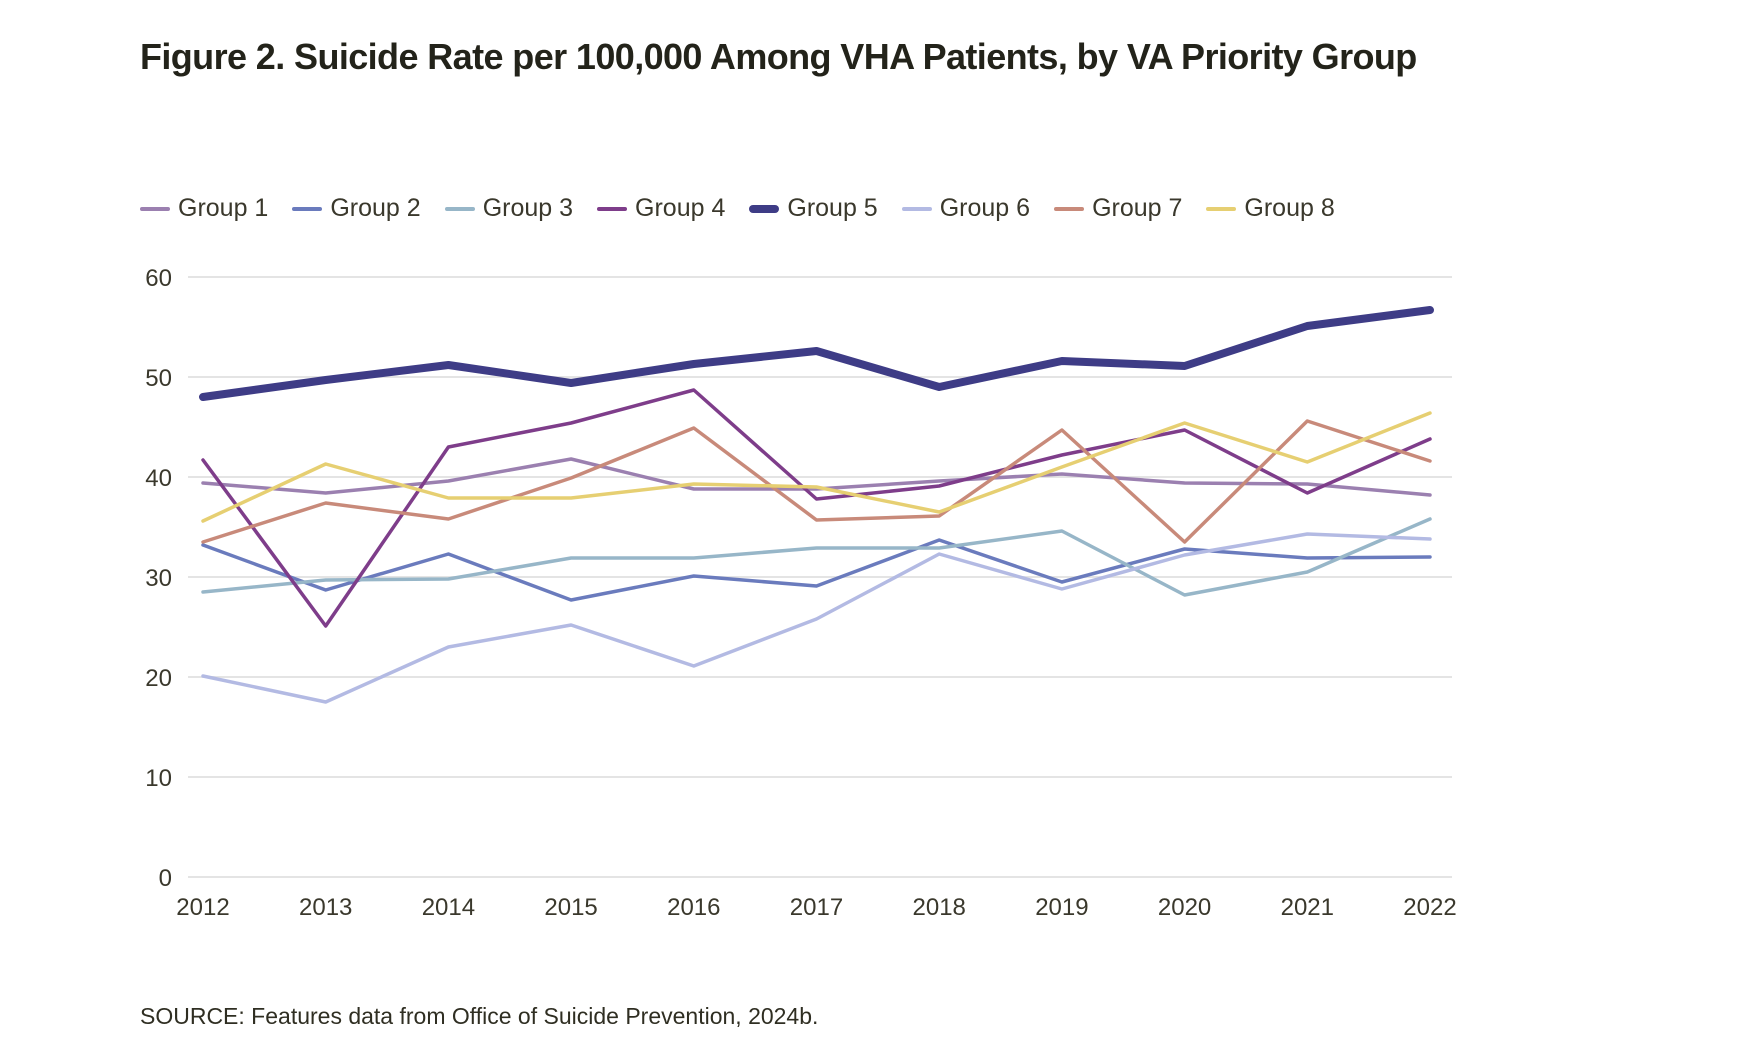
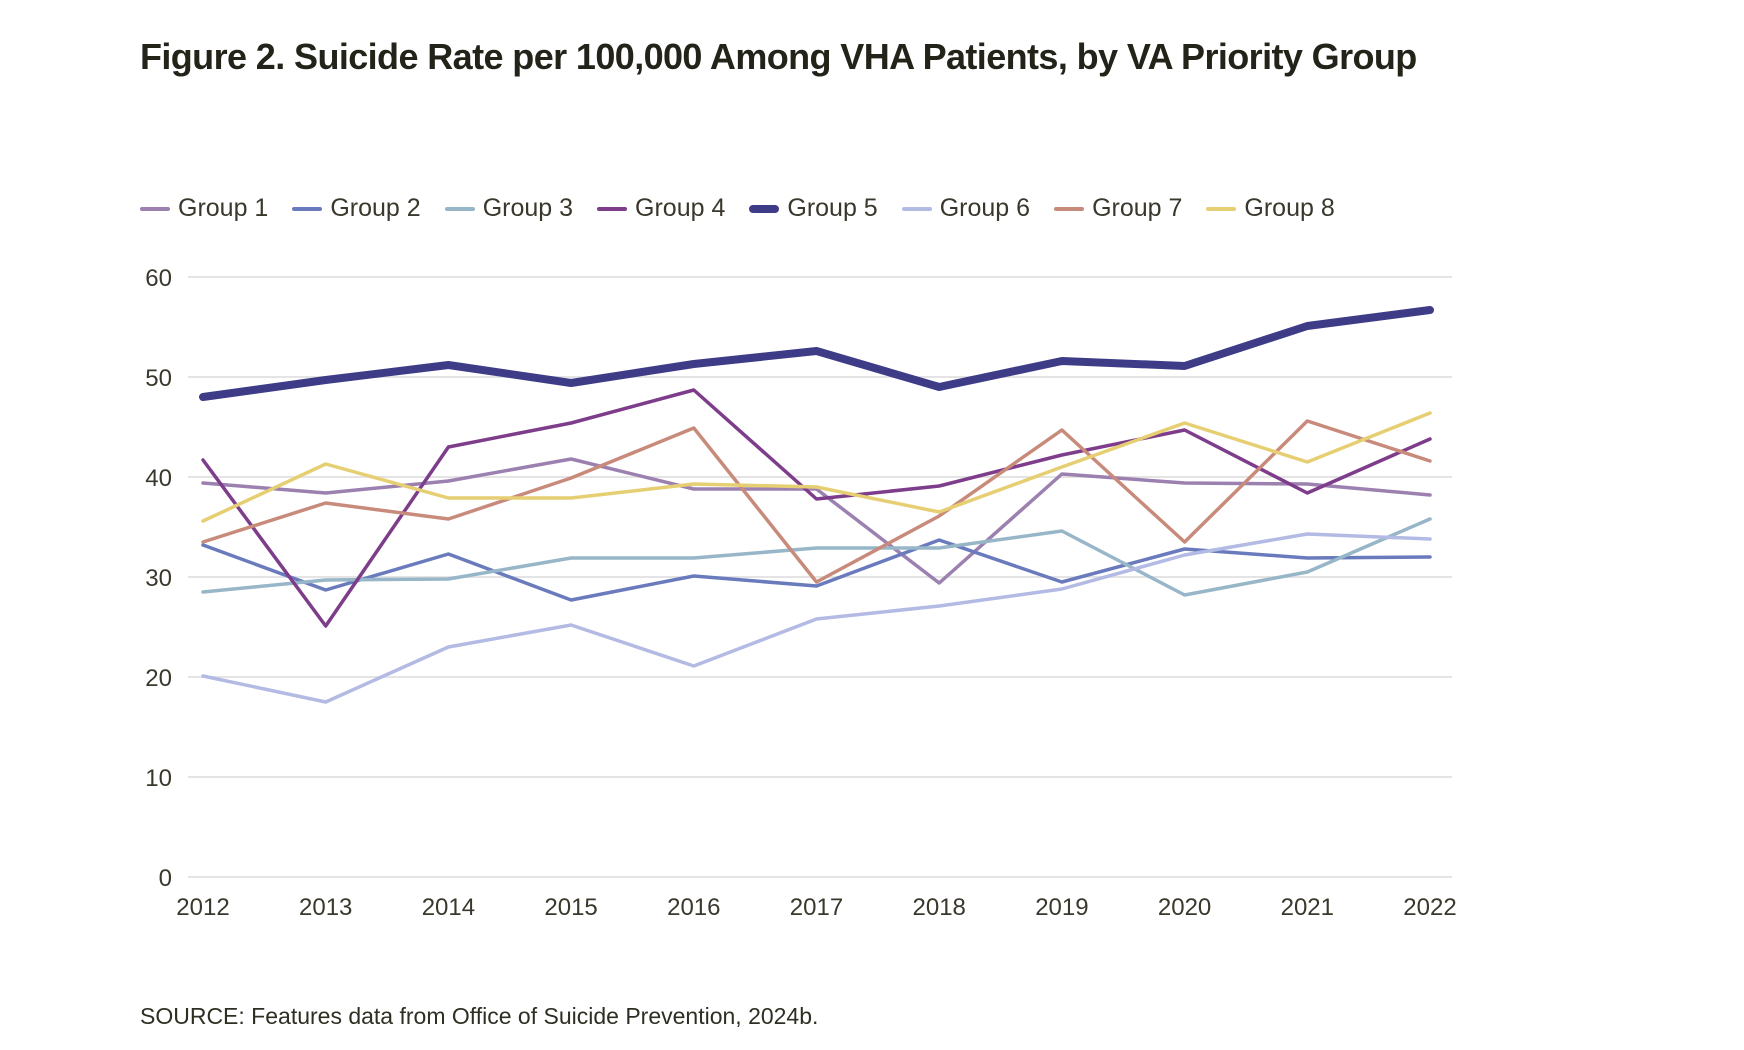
Group 7/2017: 35.7 -> 29.5
Group 1/2018: 39.6 -> 29.4
Group 6/2018: 32.3 -> 27.1
